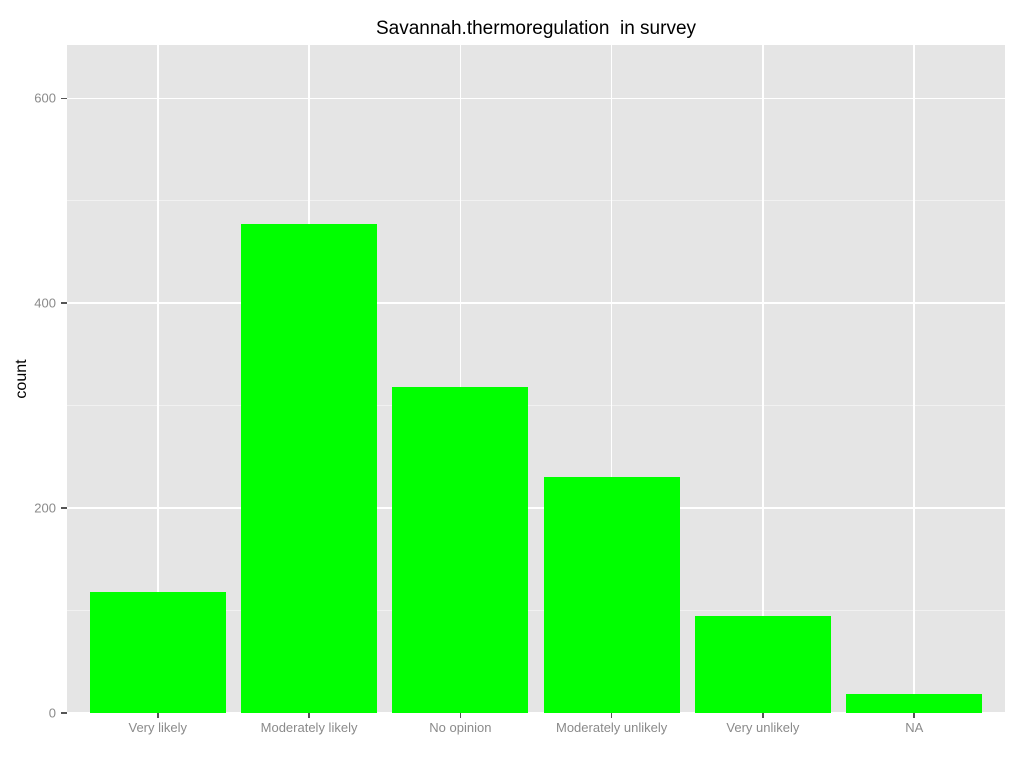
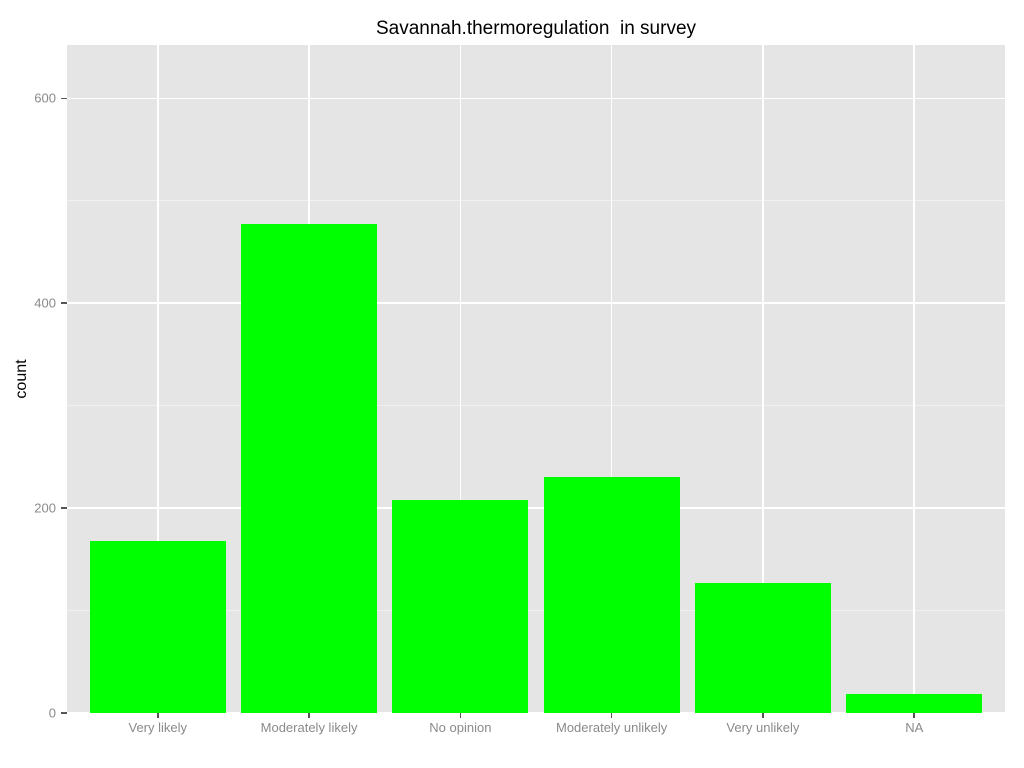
Very likely: 118 -> 168
No opinion: 318 -> 208
Very unlikely: 95 -> 127
